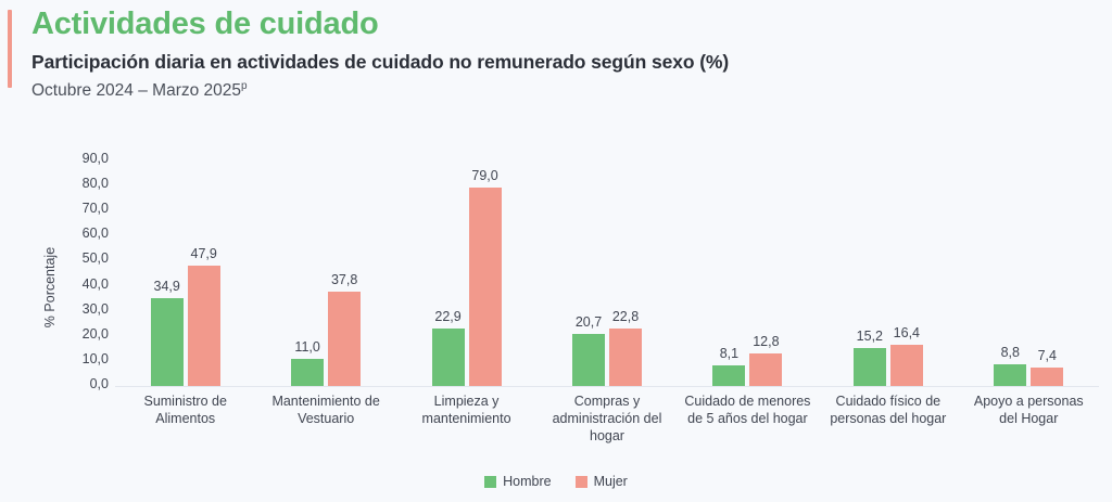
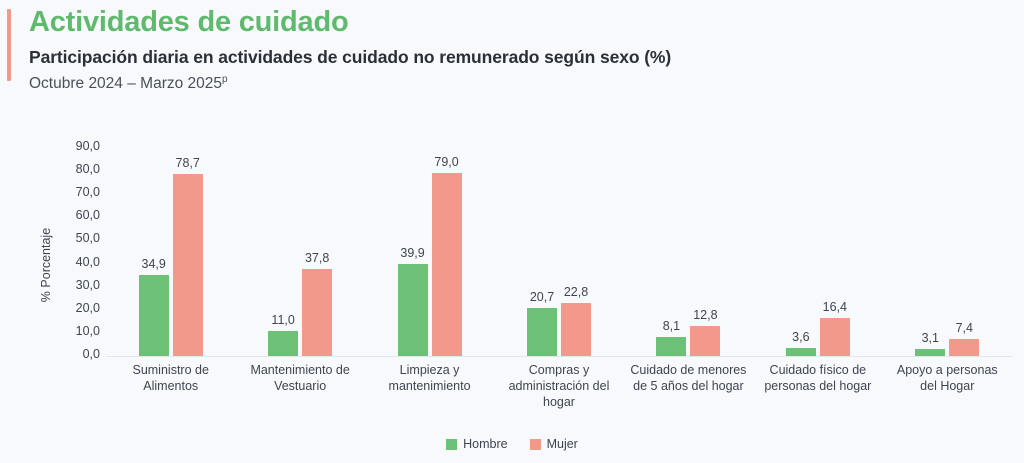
Mujer/Suministro de Alimentos: 47,9 -> 78,7
Hombre/Limpieza y mantenimiento: 22,9 -> 39,9
Hombre/Cuidado físico de personas del hogar: 15,2 -> 3,6
Hombre/Apoyo a personas del Hogar: 8,8 -> 3,1
